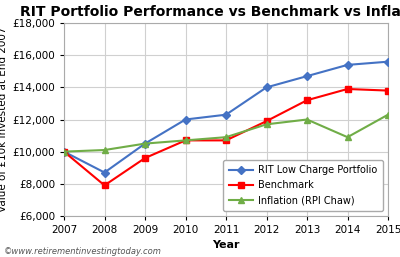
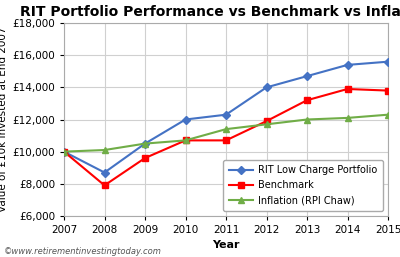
Inflation (RPI Chaw)/2011: £10,900 -> £11,400
Inflation (RPI Chaw)/2014: £10,900 -> £12,100
